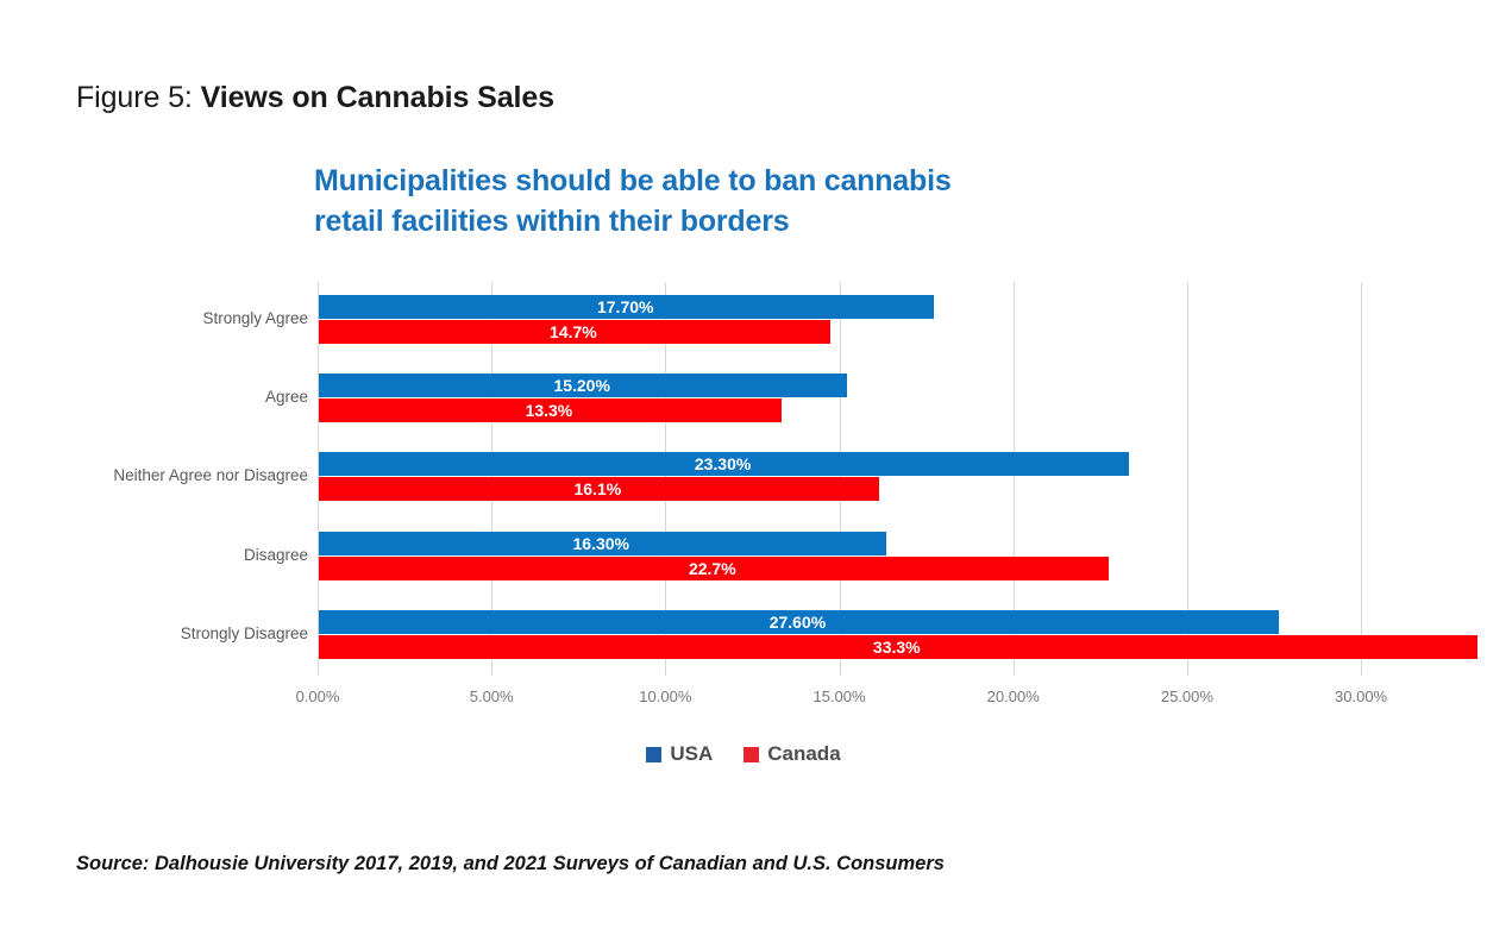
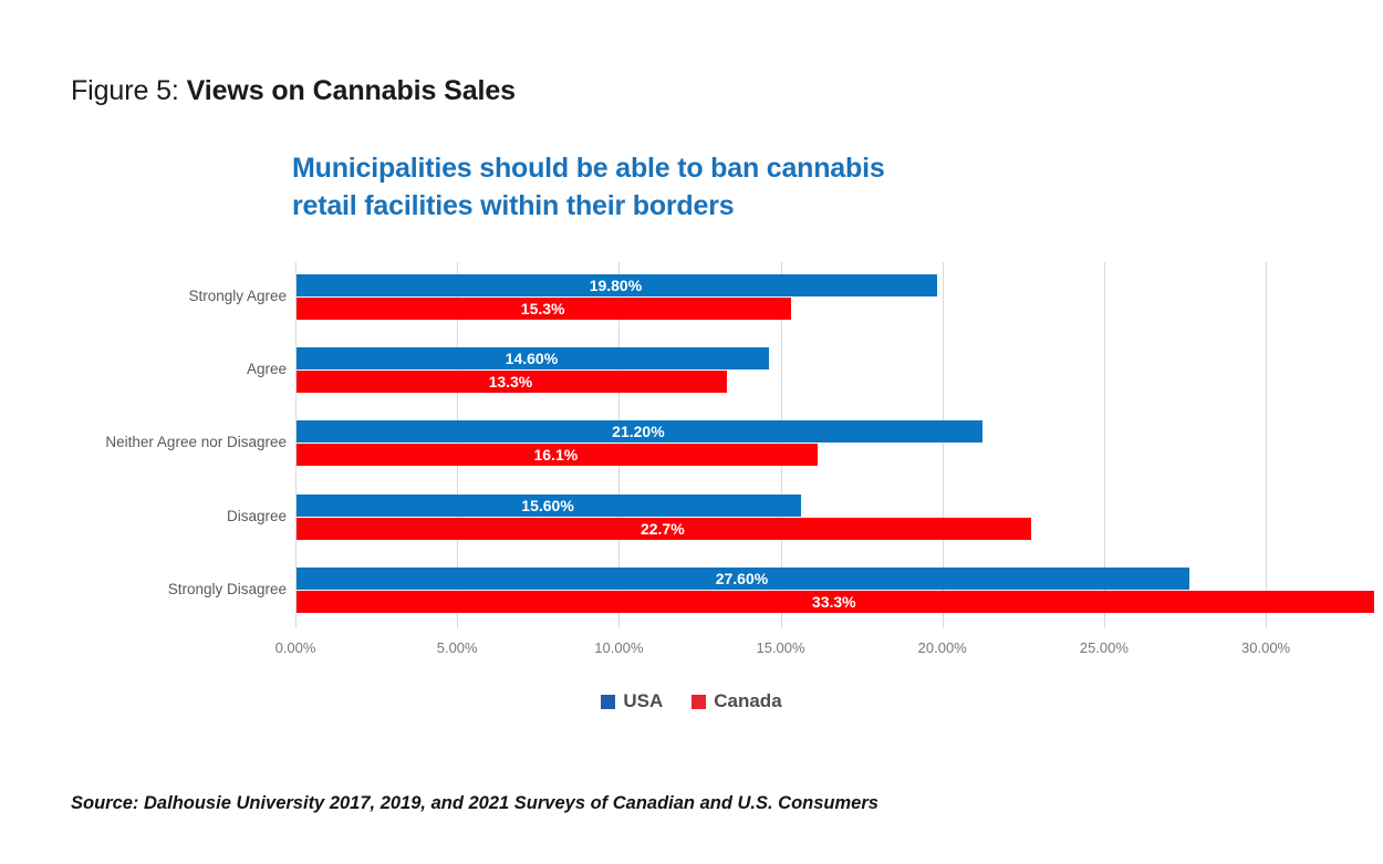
USA/Strongly Agree: 17.70% -> 19.80%
Canada/Strongly Agree: 14.7% -> 15.3%
USA/Agree: 15.20% -> 14.60%
USA/Neither Agree nor Disagree: 23.30% -> 21.20%
USA/Disagree: 16.30% -> 15.60%
